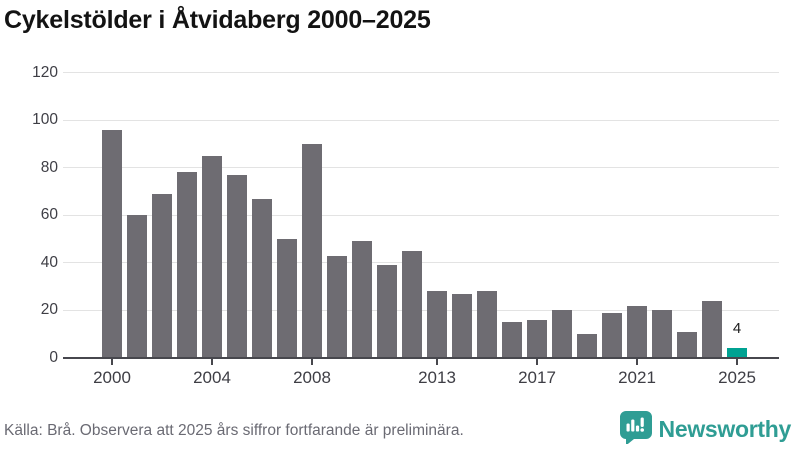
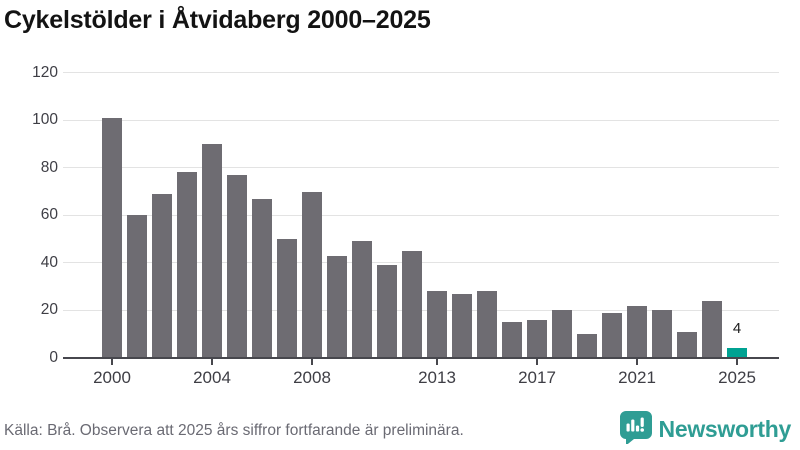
2000: 96 -> 101
2004: 85 -> 90
2008: 90 -> 70
